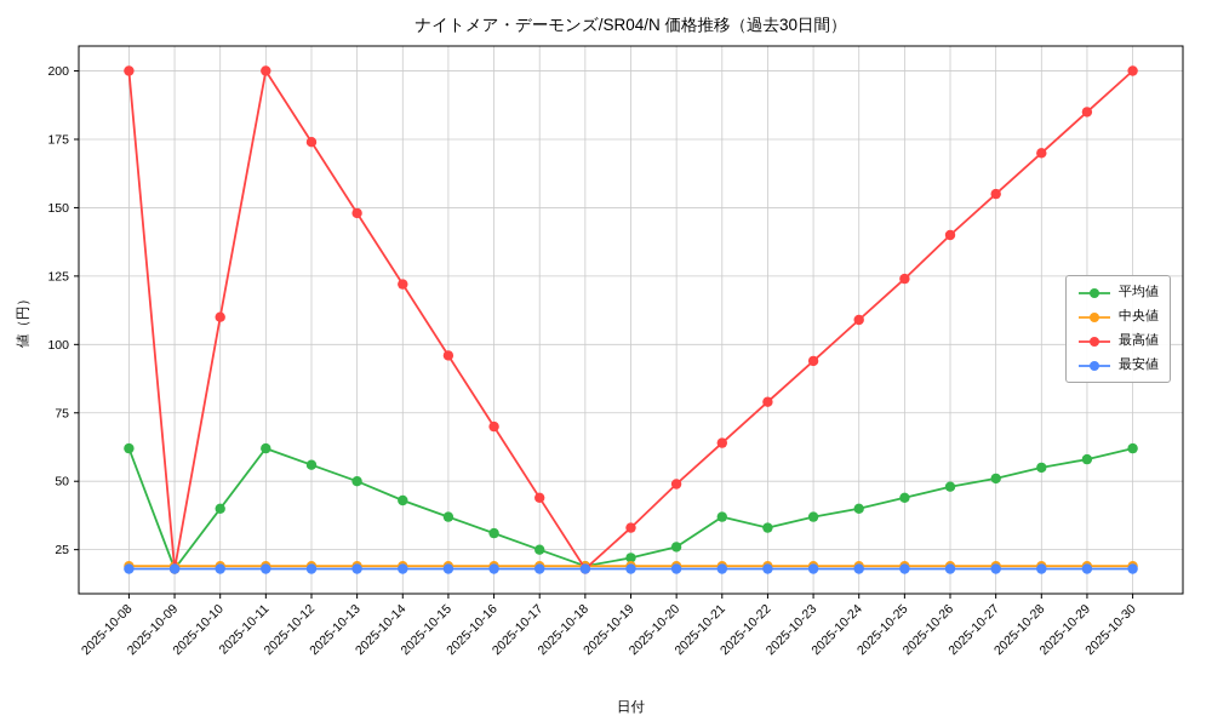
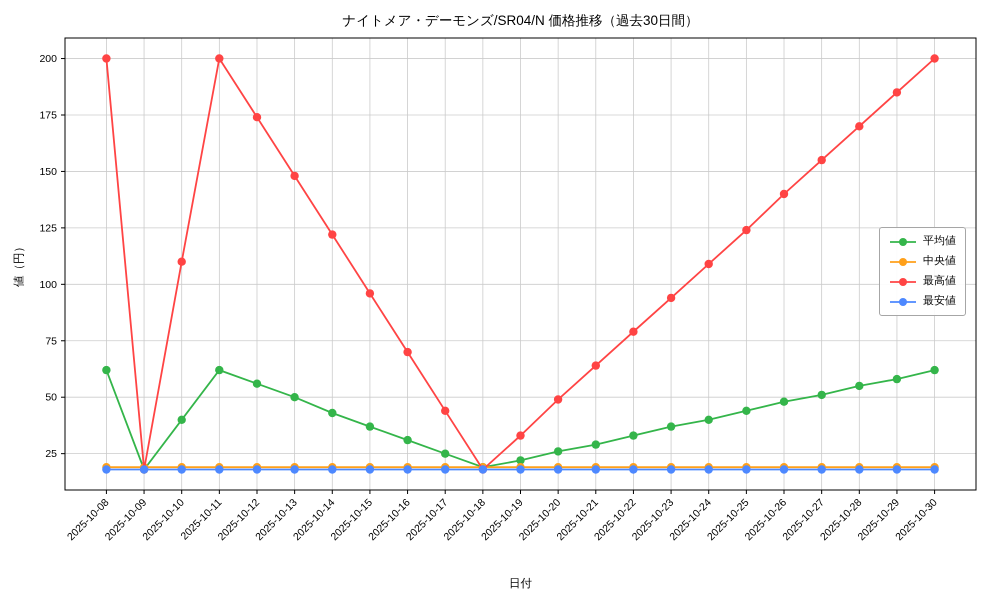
平均値/2025-10-21: 37 -> 29
